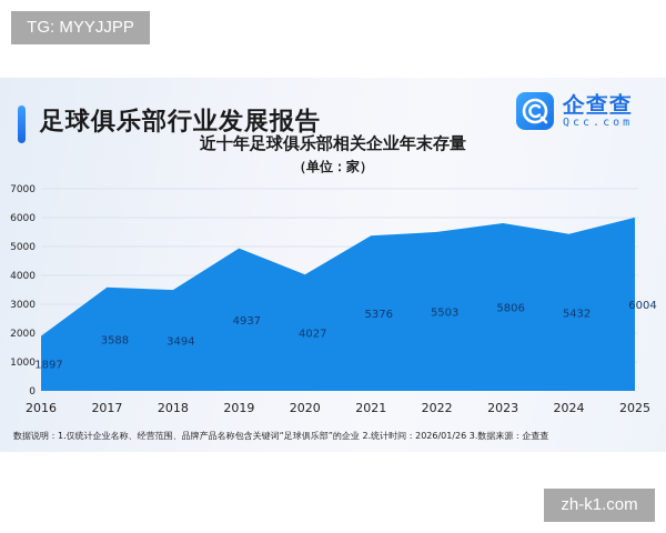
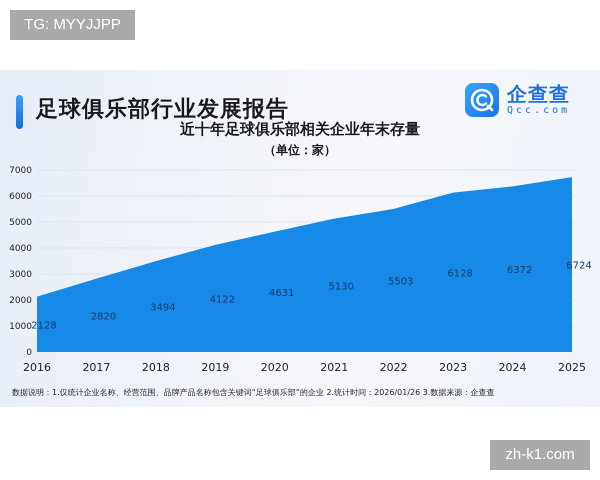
2016: 1897 -> 2128
2017: 3588 -> 2820
2019: 4937 -> 4122
2020: 4027 -> 4631
2021: 5376 -> 5130
2023: 5806 -> 6128
2024: 5432 -> 6372
2025: 6004 -> 6724
